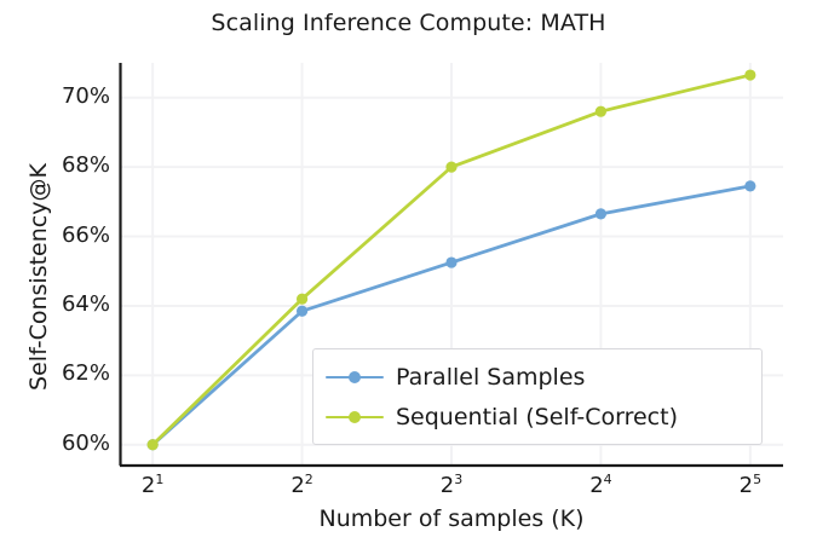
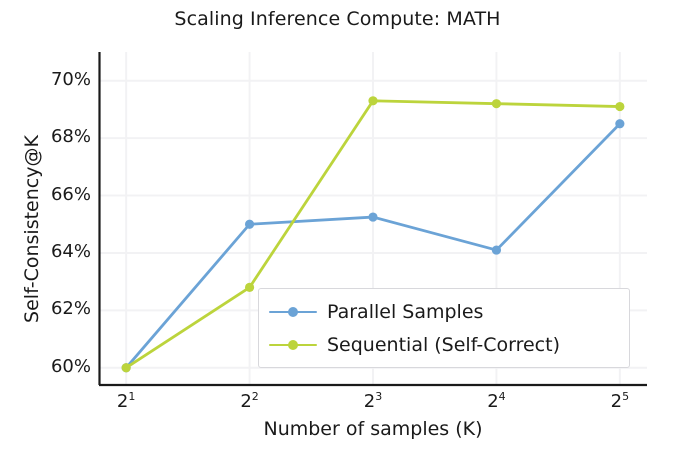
Parallel Samples/2: 63.9% -> 65.0%
Sequential (Self-Correct)/2: 64.2% -> 62.8%
Sequential (Self-Correct)/3: 68.0% -> 69.3%
Parallel Samples/4: 66.7% -> 64.1%
Sequential (Self-Correct)/4: 69.6% -> 69.2%
Parallel Samples/5: 67.5% -> 68.5%
Sequential (Self-Correct)/5: 70.7% -> 69.1%
